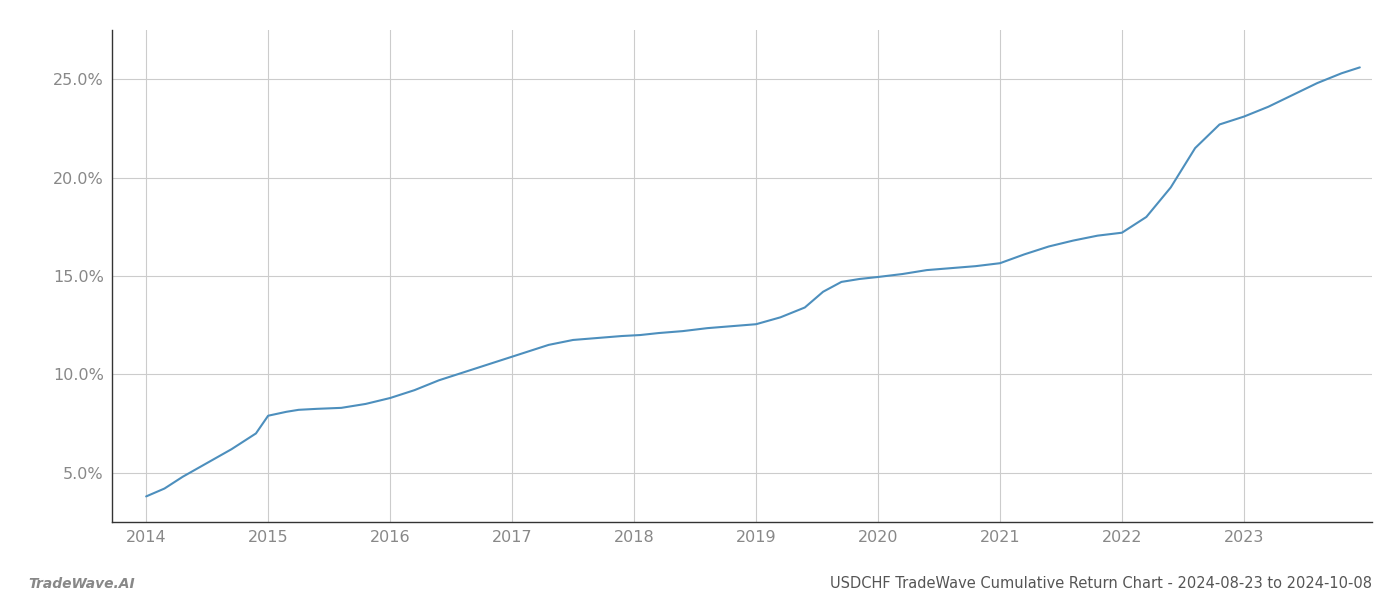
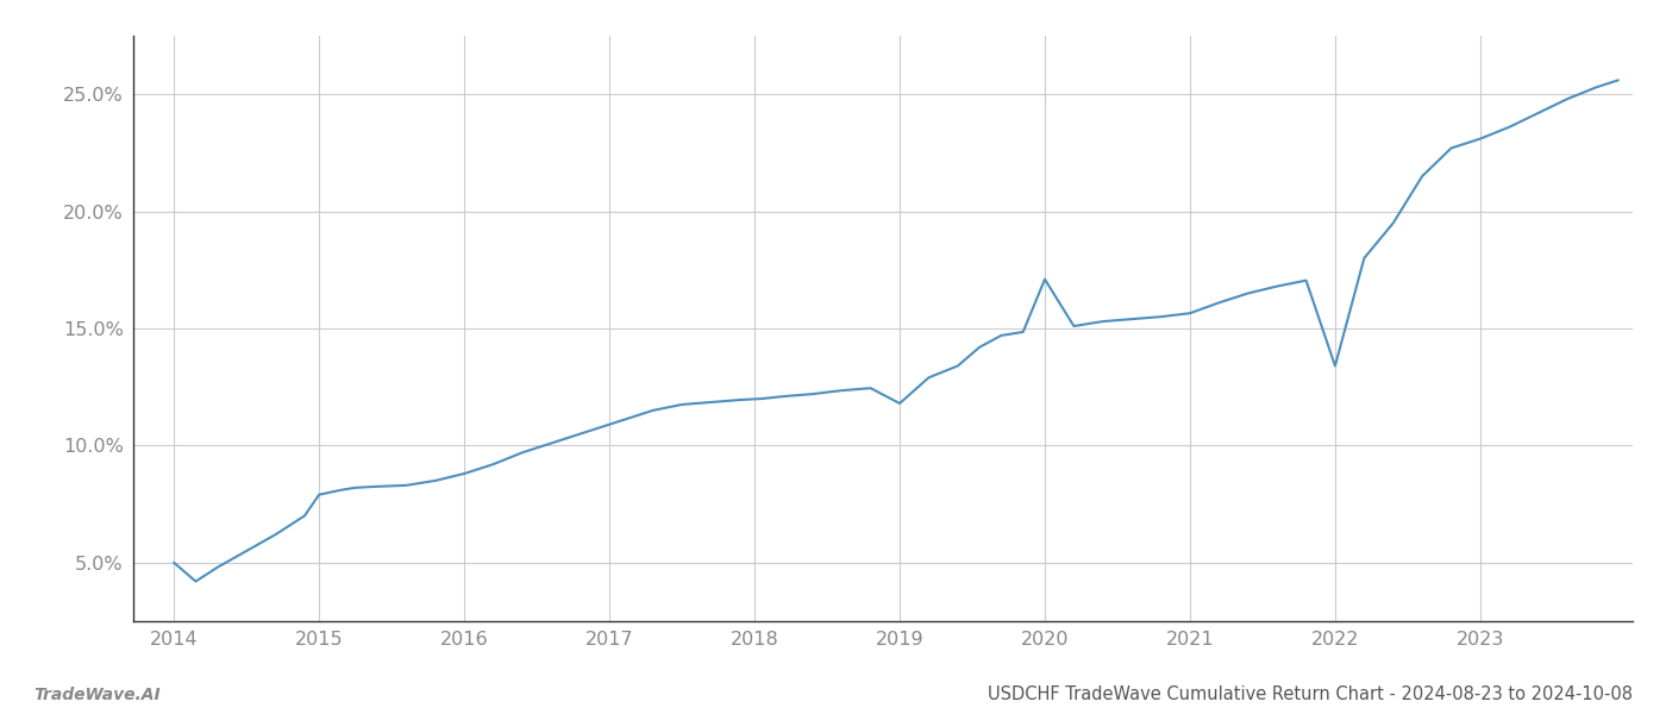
2014: 3.8% -> 5.0%
2019: 12.6% -> 11.8%
2020: 14.9% -> 17.1%
2022: 17.2% -> 13.4%
